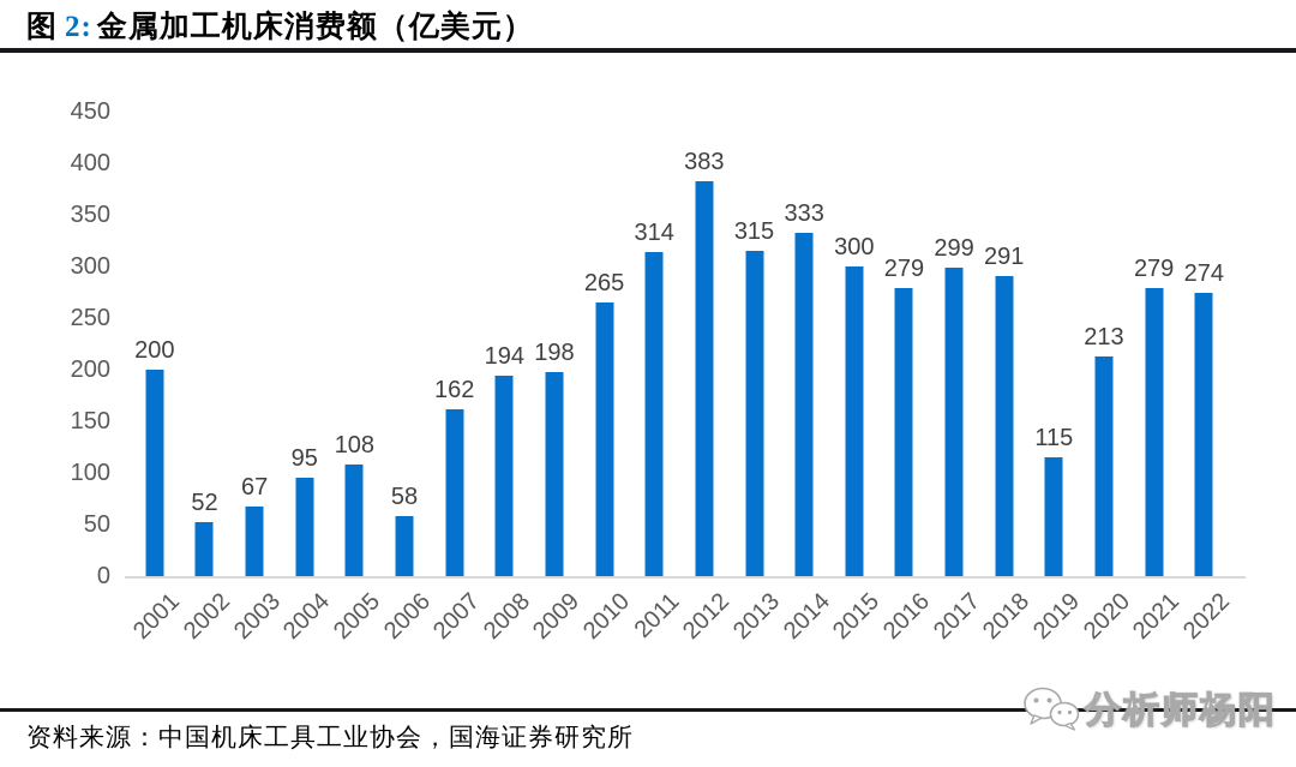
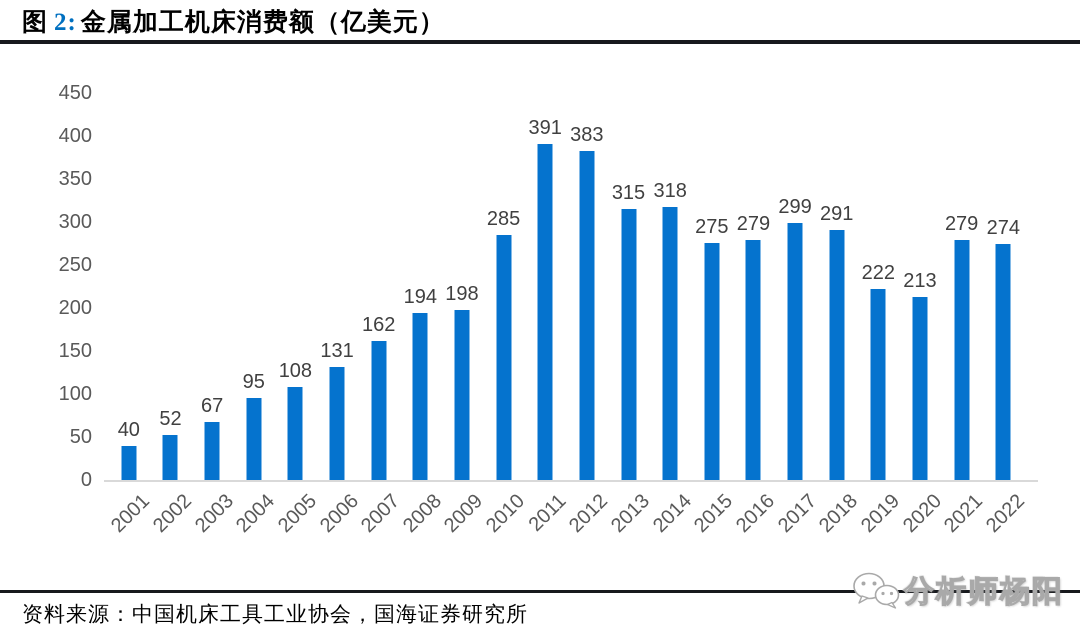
2001: 200 -> 40
2006: 58 -> 131
2010: 265 -> 285
2011: 314 -> 391
2014: 333 -> 318
2015: 300 -> 275
2019: 115 -> 222
